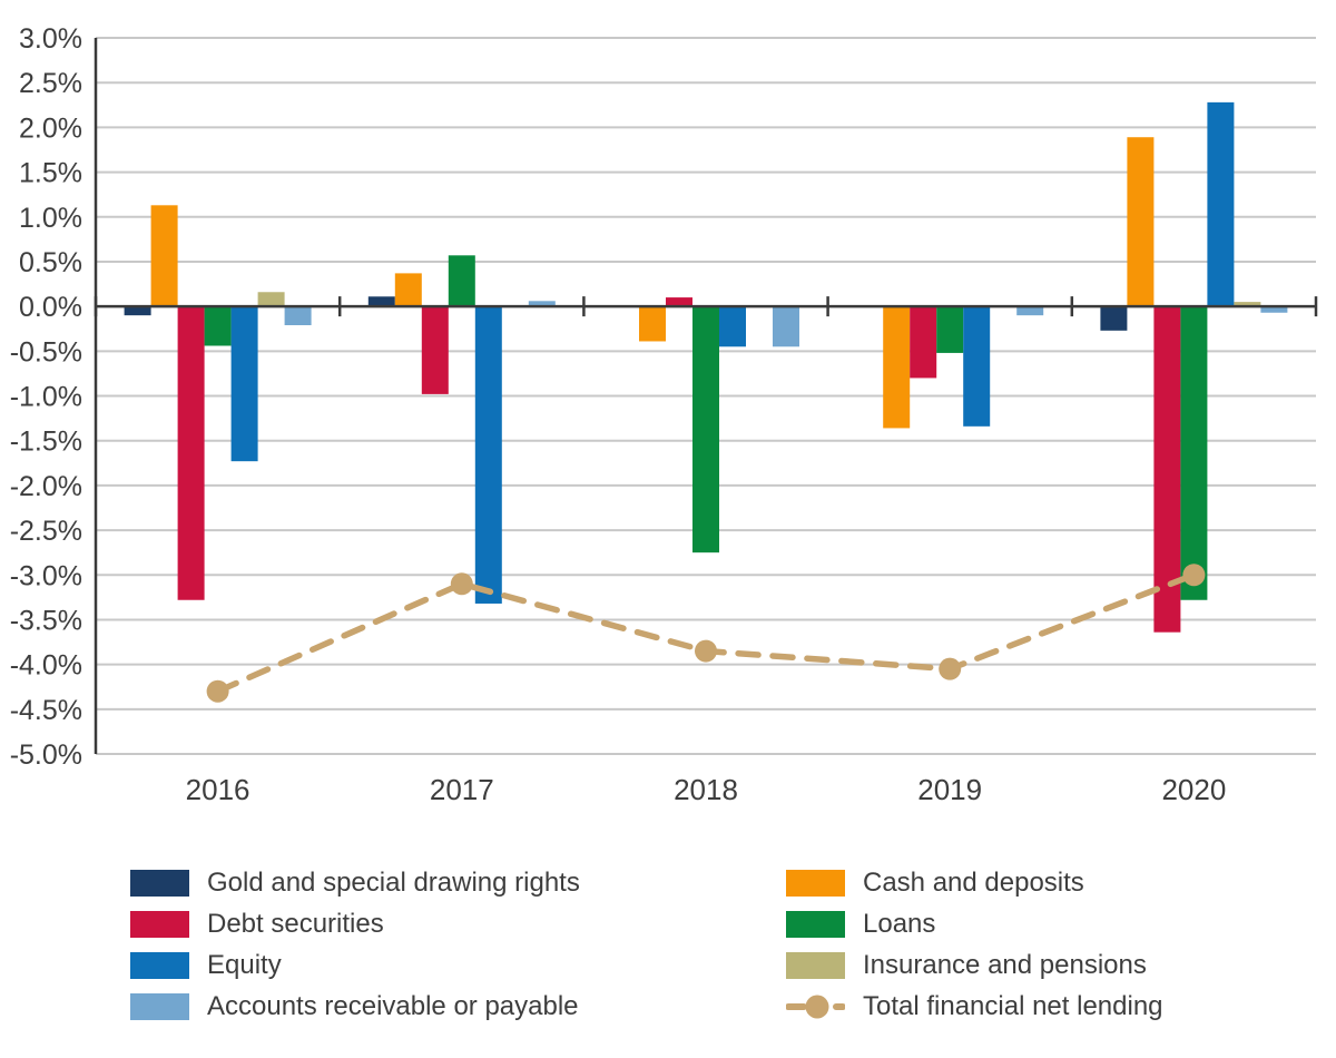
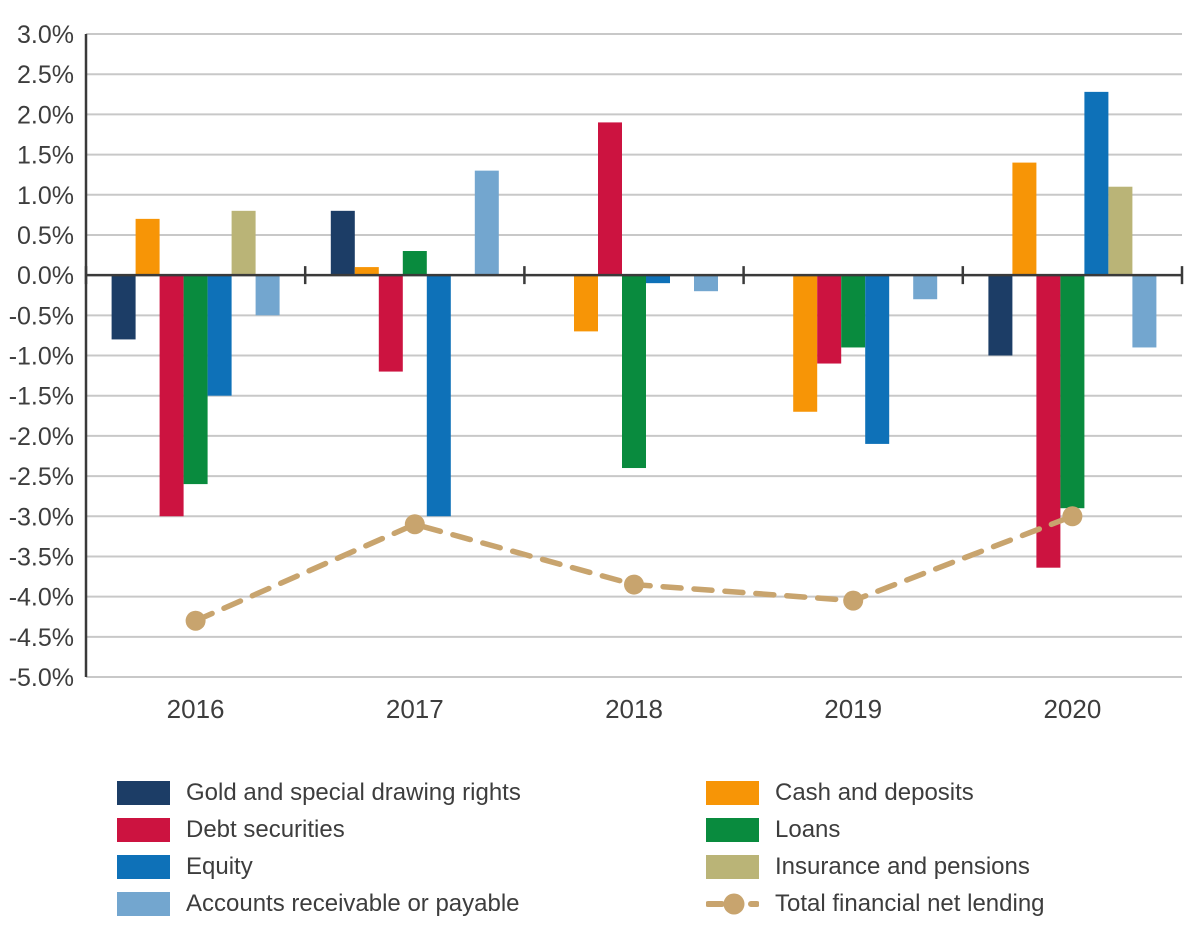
Gold and special drawing rights/2016: -0.1% -> -0.8%
Cash and deposits/2016: 1.1% -> 0.7%
Debt securities/2016: -3.3% -> -3.0%
Loans/2016: -0.4% -> -2.6%
Equity/2016: -1.7% -> -1.5%
Insurance and pensions/2016: 0.2% -> 0.8%
Accounts receivable or payable/2016: -0.2% -> -0.5%
Gold and special drawing rights/2017: 0.1% -> 0.8%
Cash and deposits/2017: 0.4% -> 0.1%
Debt securities/2017: -1.0% -> -1.2%
Loans/2017: 0.6% -> 0.3%
Equity/2017: -3.3% -> -3.0%
Accounts receivable or payable/2017: 0.1% -> 1.3%
Cash and deposits/2018: -0.4% -> -0.7%
Debt securities/2018: 0.1% -> 1.9%
Loans/2018: -2.8% -> -2.4%
Equity/2018: -0.5% -> -0.1%
Accounts receivable or payable/2018: -0.5% -> -0.2%
Cash and deposits/2019: -1.4% -> -1.7%
Debt securities/2019: -0.8% -> -1.1%
Loans/2019: -0.5% -> -0.9%
Equity/2019: -1.3% -> -2.1%
Accounts receivable or payable/2019: -0.1% -> -0.3%
Gold and special drawing rights/2020: -0.3% -> -1.0%
Cash and deposits/2020: 1.9% -> 1.4%
Loans/2020: -3.3% -> -2.9%
Insurance and pensions/2020: 0.1% -> 1.1%
Accounts receivable or payable/2020: -0.1% -> -0.9%
